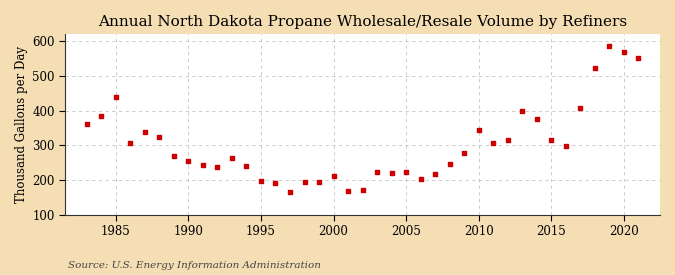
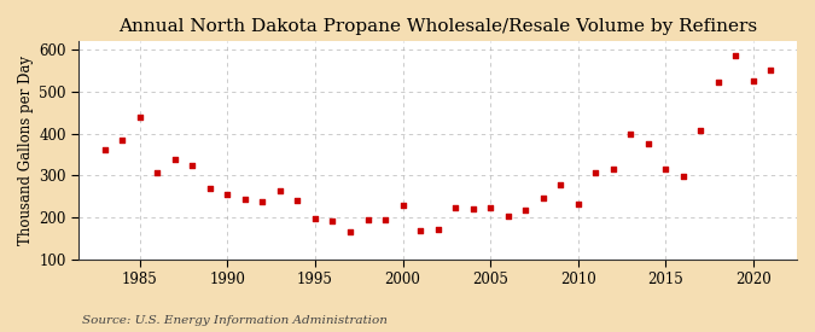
2000: 210 -> 228
2010: 345 -> 232
2020: 570 -> 527
